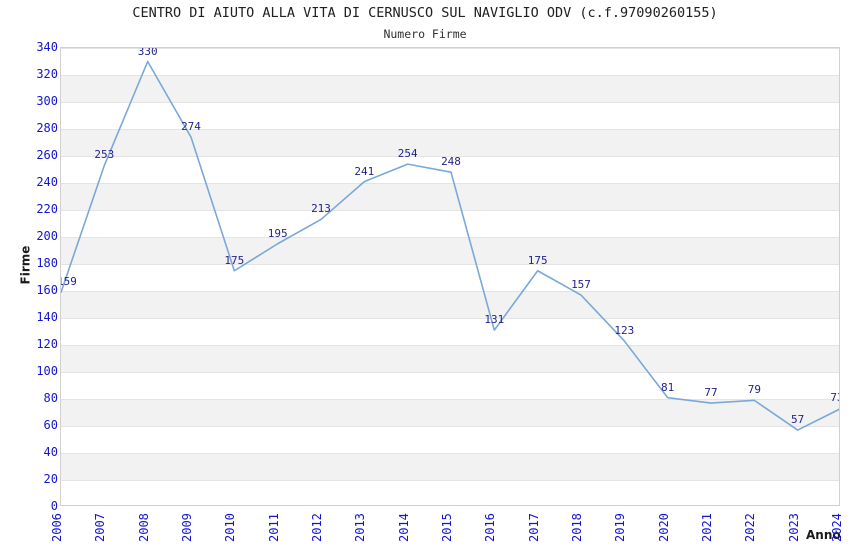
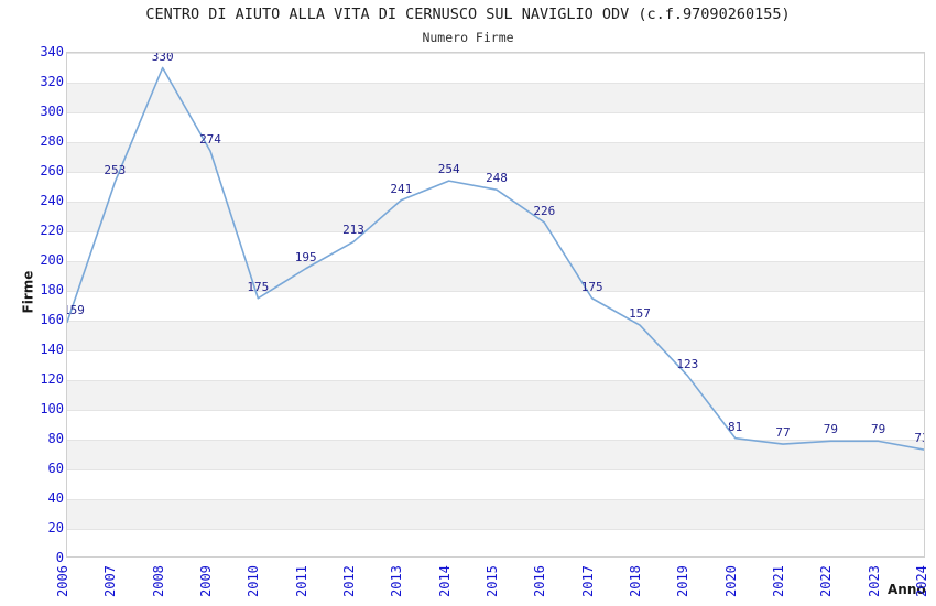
2016: 131 -> 226
2023: 57 -> 79
